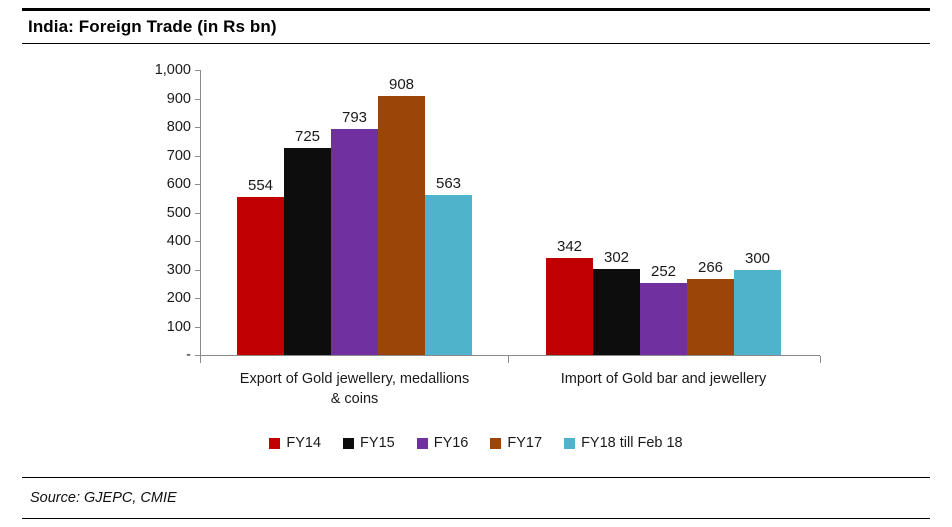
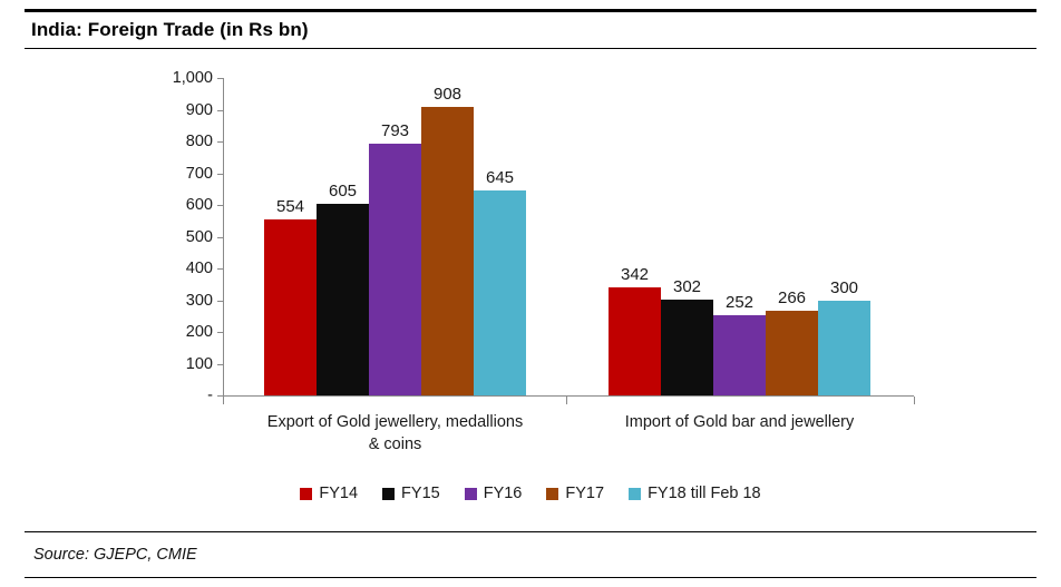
FY15/Export of Gold jewellery, medallions & coins: 725 -> 605
FY18 till Feb 18/Export of Gold jewellery, medallions & coins: 563 -> 645
